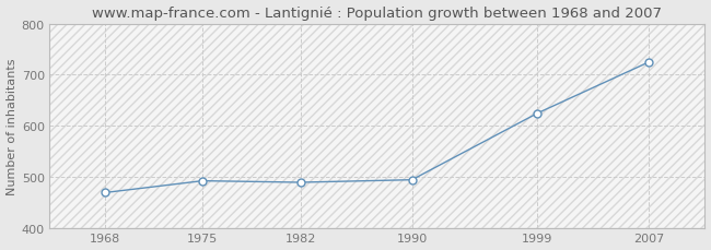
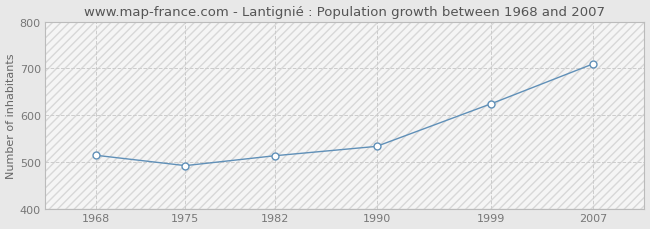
1968: 470 -> 515
1982: 490 -> 514
1990: 495 -> 534
2007: 725 -> 710
